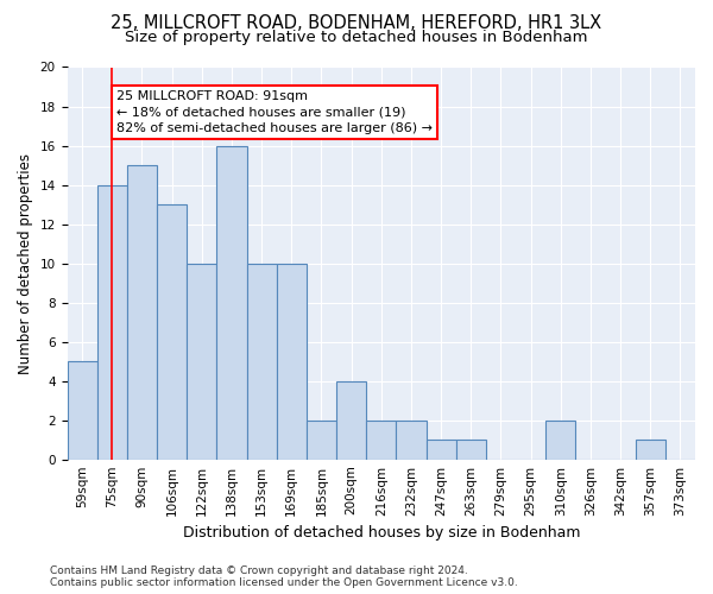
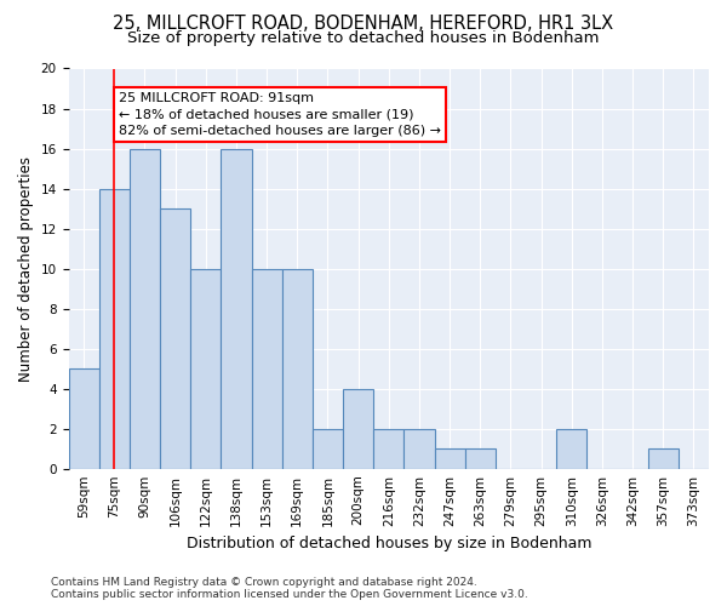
90sqm: 15 -> 16
